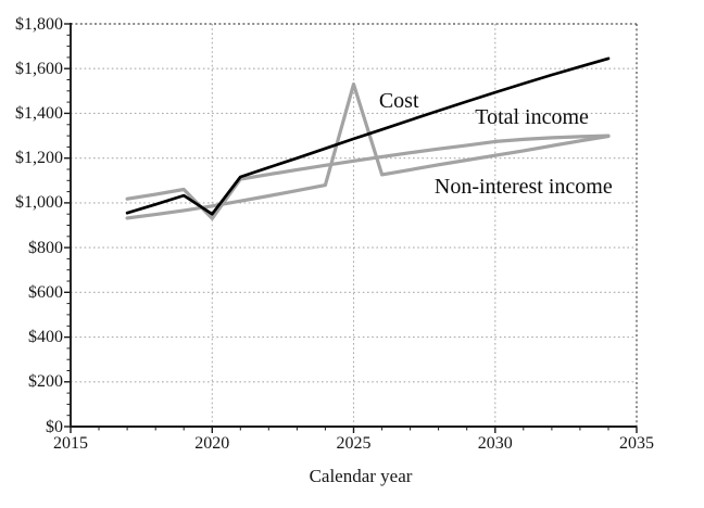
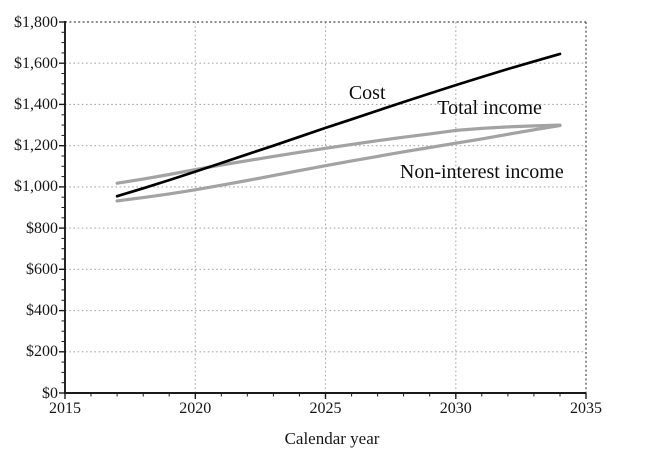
Cost/2020: $950 -> $1070
Total income/2020: $930 -> $1080
Non-interest income/2025: $1530 -> $1100
